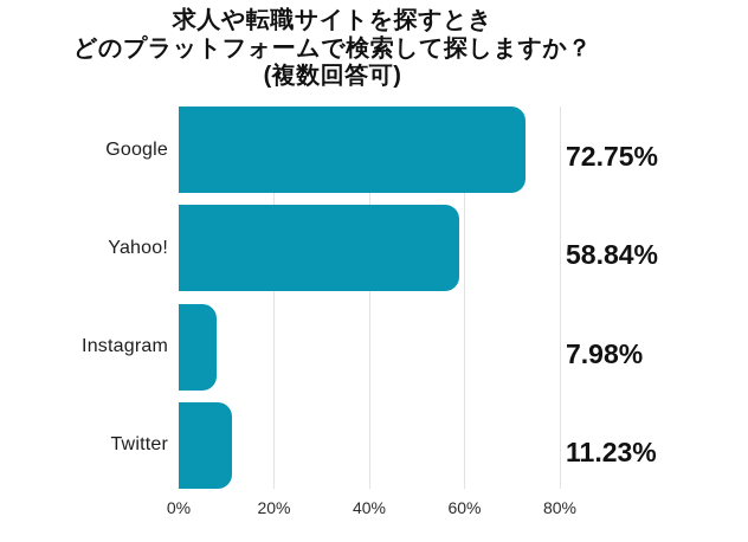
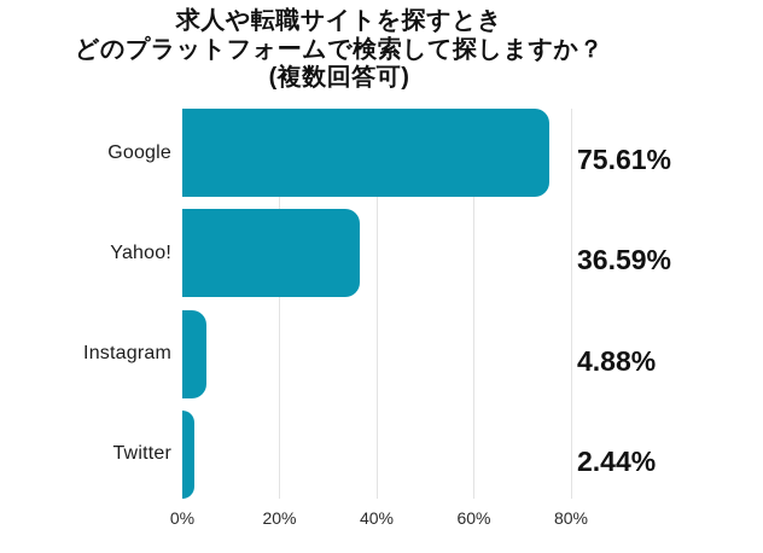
Google: 72.75% -> 75.61%
Yahoo!: 58.84% -> 36.59%
Instagram: 7.98% -> 4.88%
Twitter: 11.23% -> 2.44%
